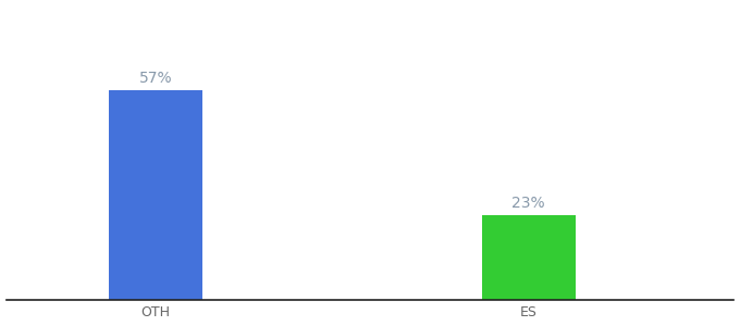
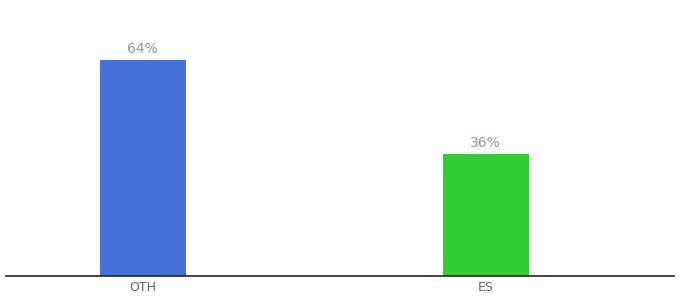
OTH: 57% -> 64%
ES: 23% -> 36%
